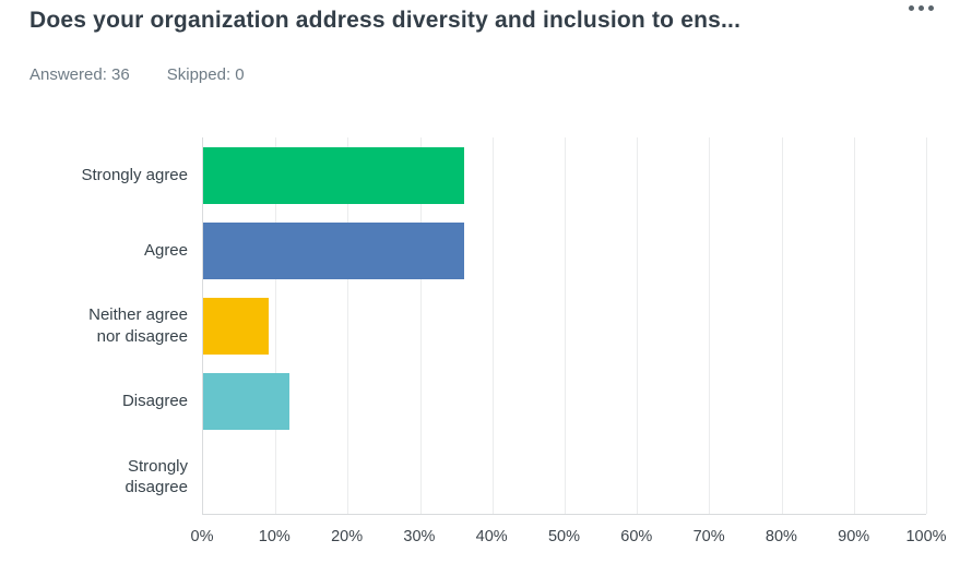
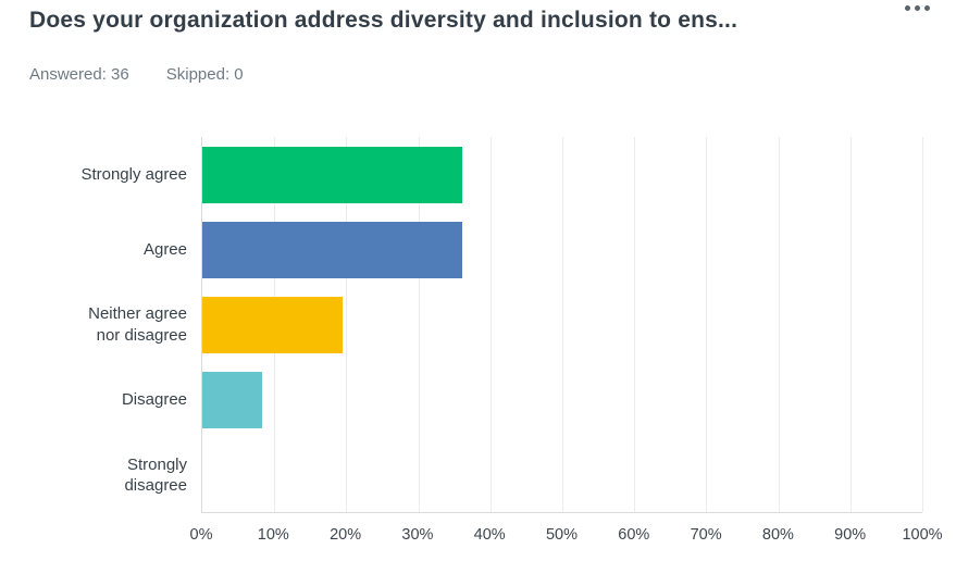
Neither agree nor disagree: 9% -> 19%
Disagree: 12% -> 8%
